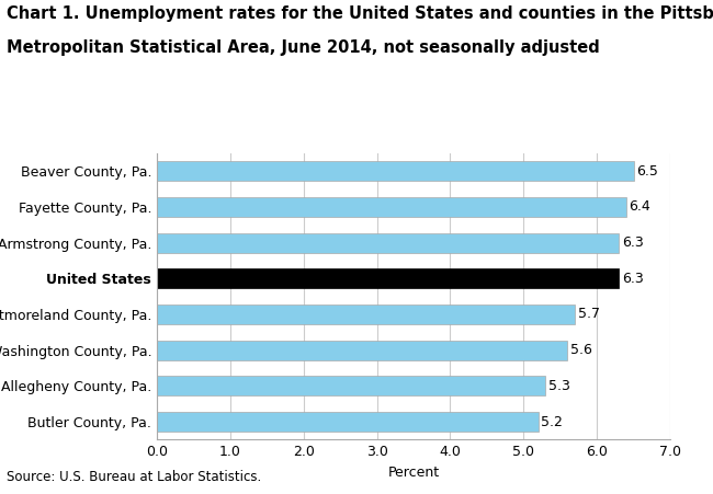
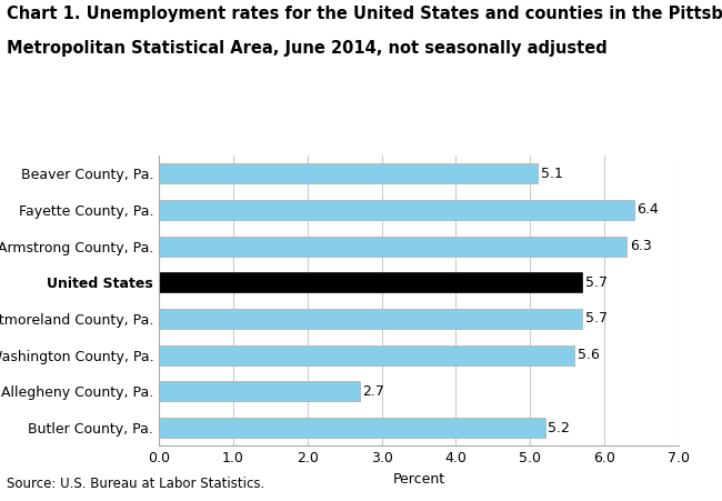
Beaver County, Pa.: 6.5 -> 5.1
United States: 6.3 -> 5.7
Allegheny County, Pa.: 5.3 -> 2.7
